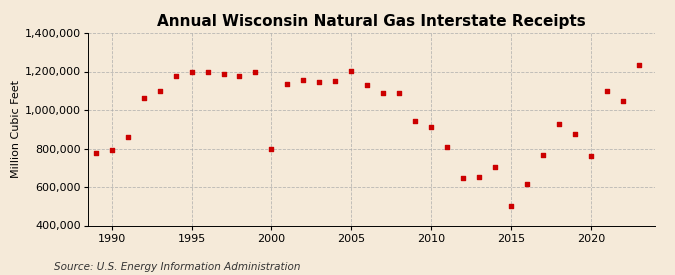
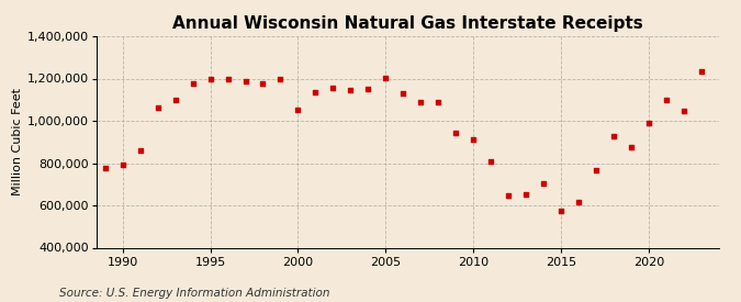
2000: 800,000 -> 1,050,000
2015: 500,000 -> 580,000
2020: 760,000 -> 990,000
